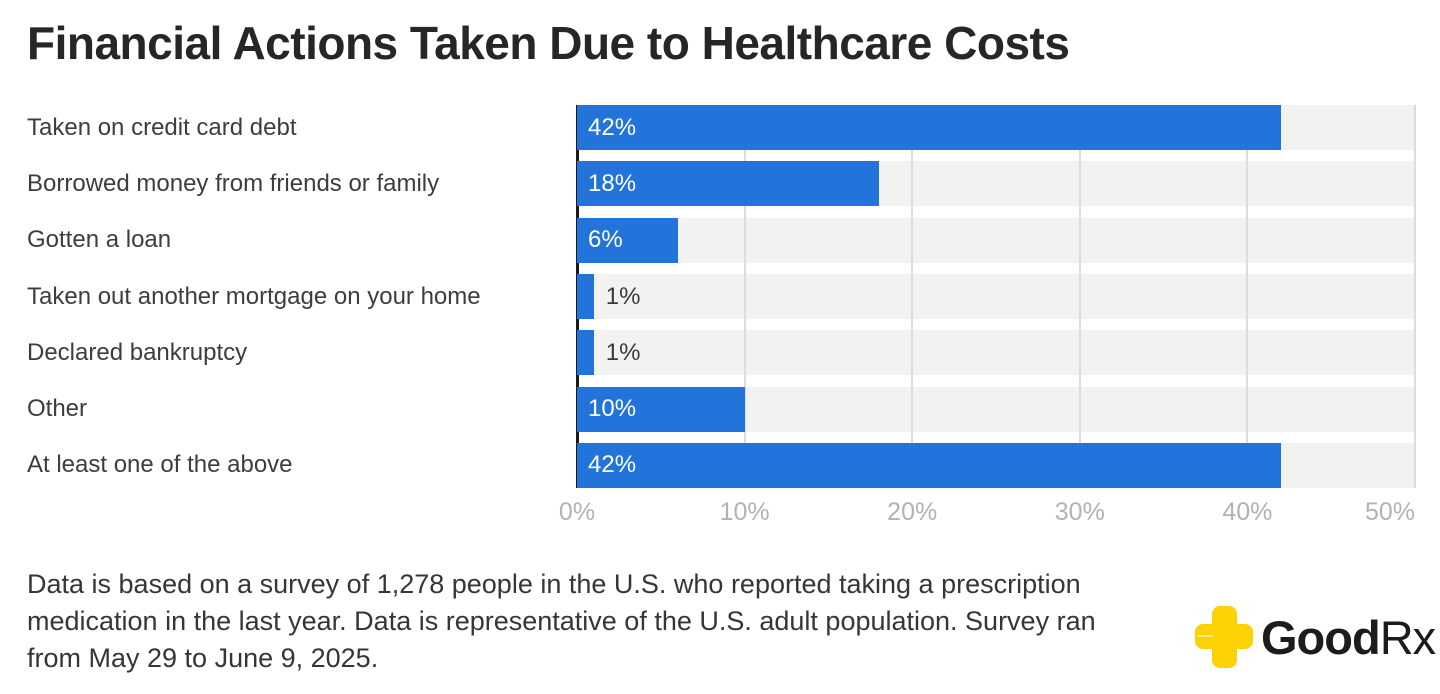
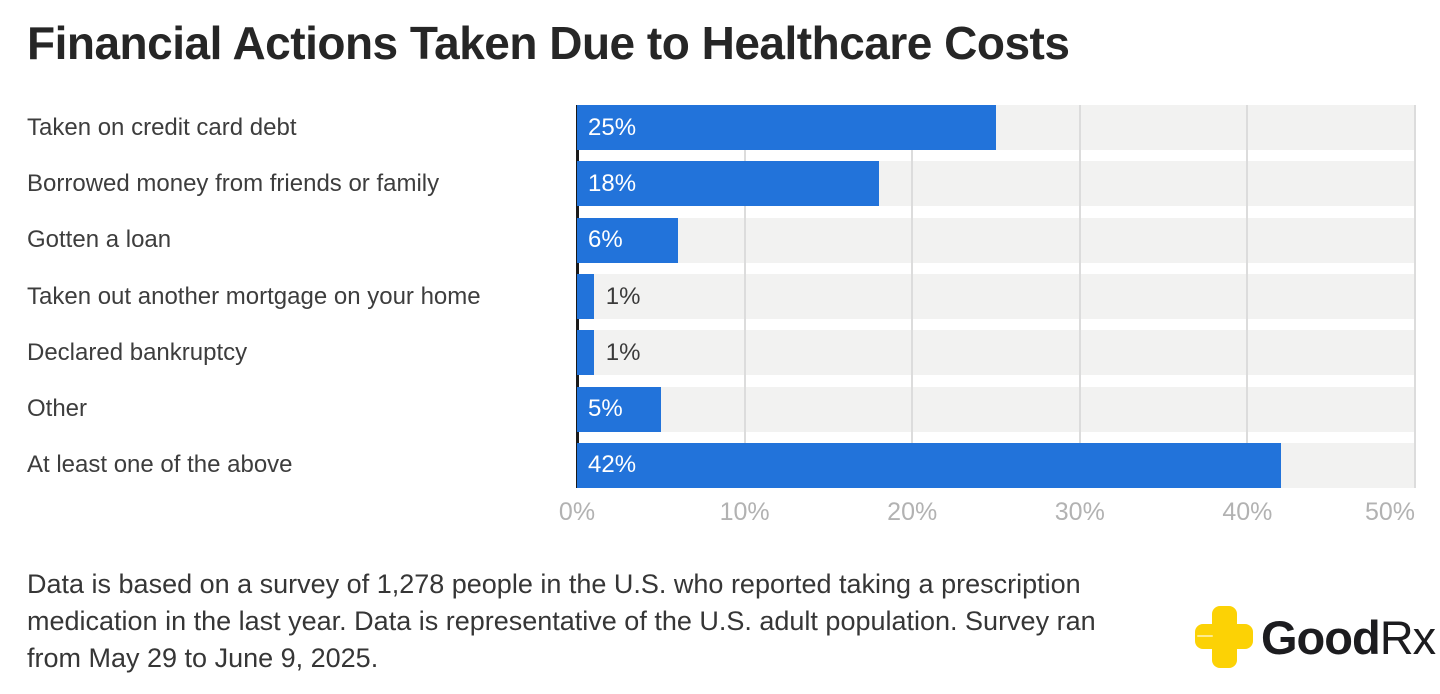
Taken on credit card debt: 42% -> 25%
Other: 10% -> 5%
